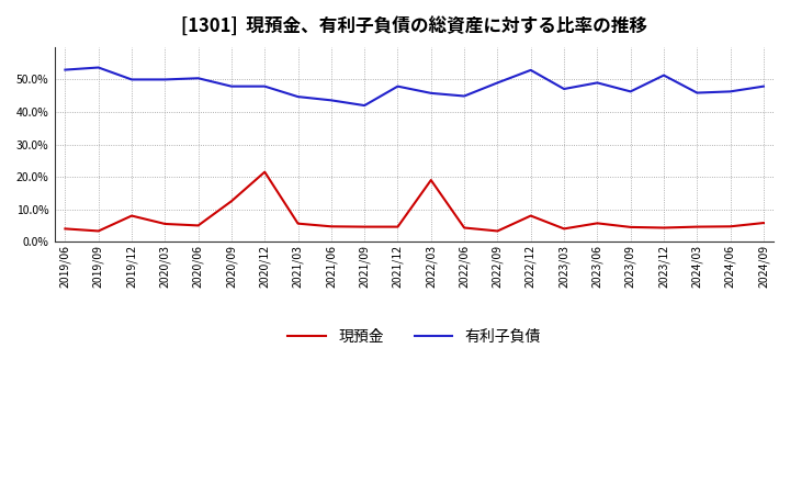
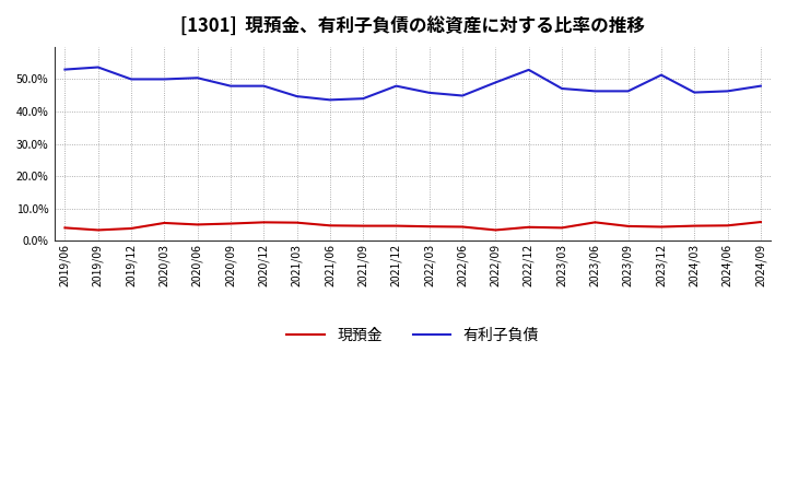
現預金/2019/12: 8.0% -> 3.8%
現預金/2020/09: 12.5% -> 5.3%
現預金/2020/12: 21.5% -> 5.7%
有利子負債/2021/09: 42.0% -> 44.0%
現預金/2022/03: 19.0% -> 4.4%
現預金/2022/12: 8.0% -> 4.2%
有利子負債/2023/06: 49.0% -> 46.3%
